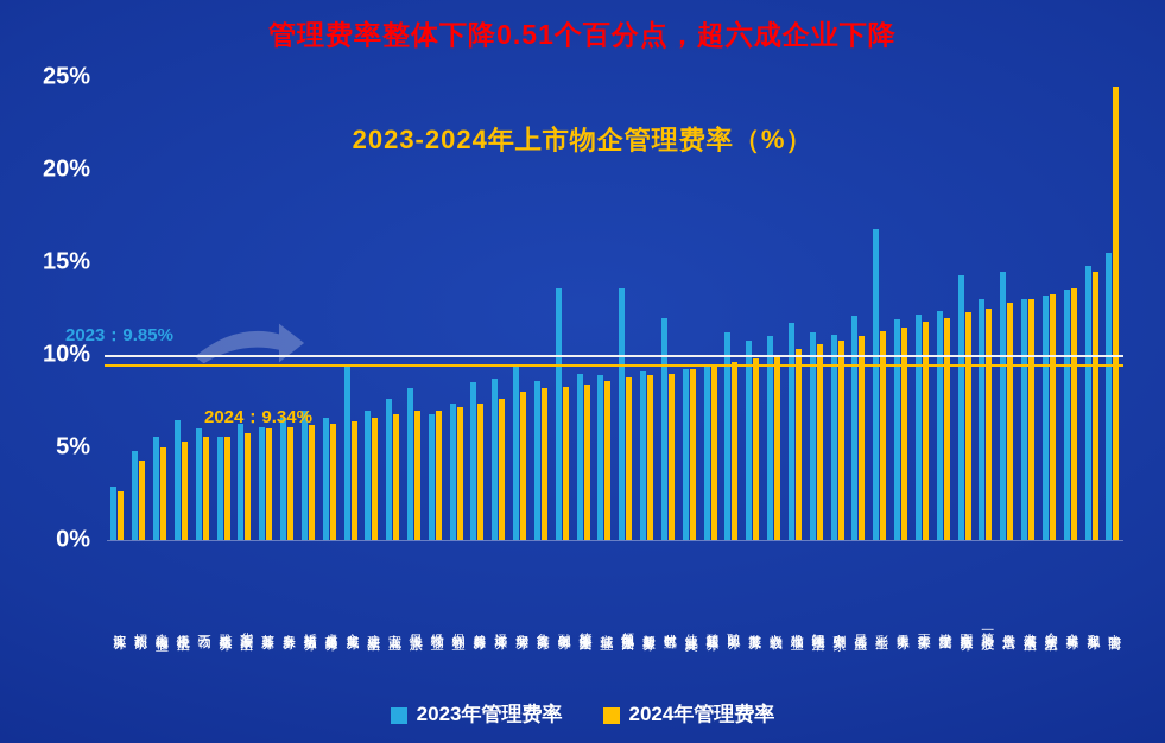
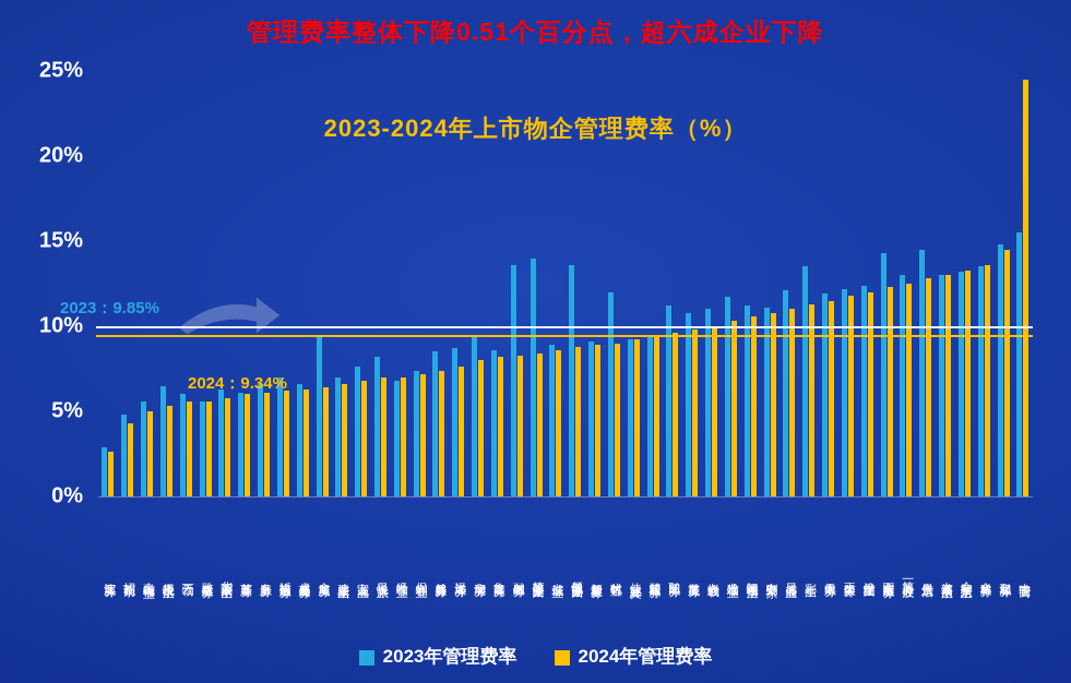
2023年管理费率/德信服务集团: 9.0% -> 14.0%
2023年管理费率/彩生活: 16.8% -> 13.5%
